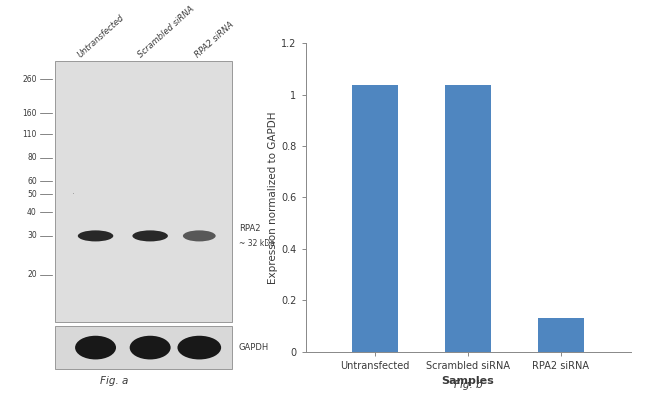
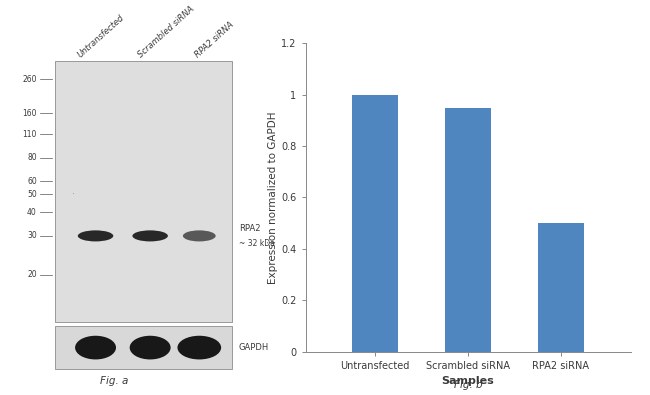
Untransfected: 1.04 -> 1.00
Scrambled siRNA: 1.04 -> 0.95
RPA2 siRNA: 0.13 -> 0.50
